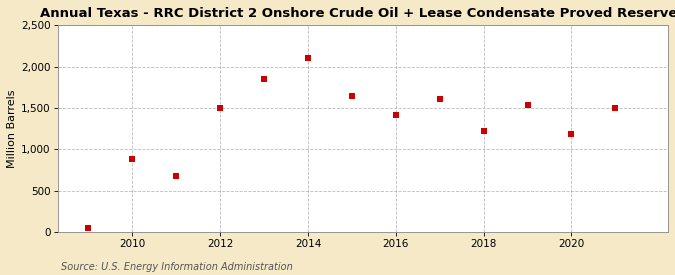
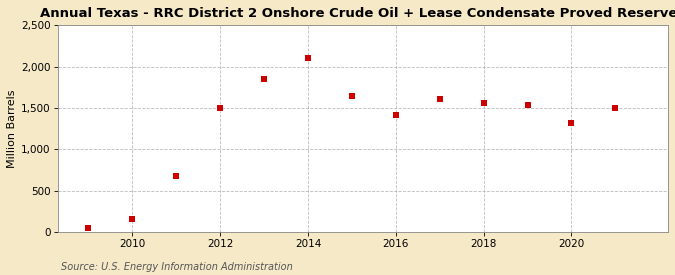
2010: 880 -> 150
2018: 1,220 -> 1,560
2020: 1,180 -> 1,320
